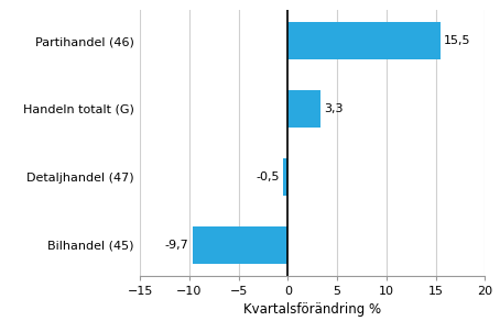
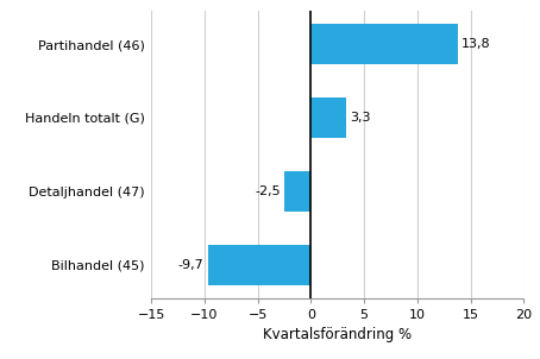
Partihandel (46): 15,5 -> 13,8
Detaljhandel (47): -0,5 -> -2,5
